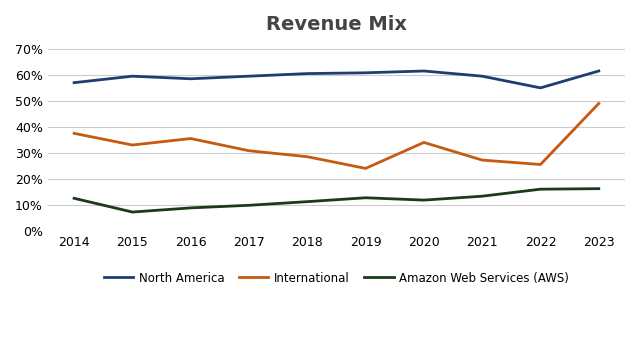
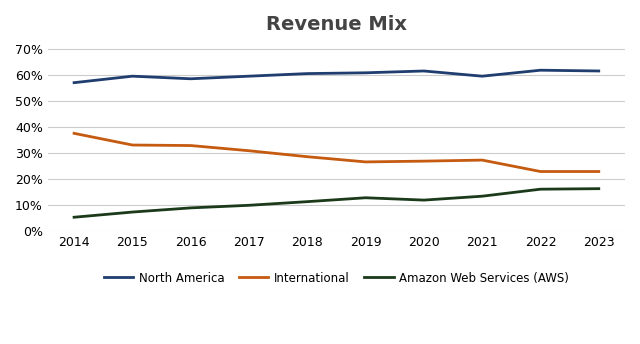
Amazon Web Services (AWS)/2014: 12.5% -> 5.2%
International/2016: 35.5% -> 32.8%
International/2019: 24.0% -> 26.5%
International/2020: 34.0% -> 26.8%
North America/2022: 55.0% -> 61.8%
International/2022: 25.5% -> 22.8%
International/2023: 49.0% -> 22.8%
